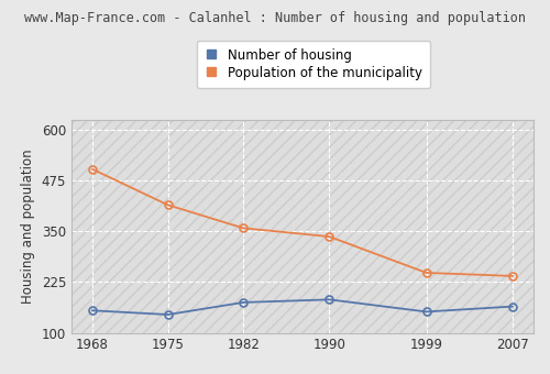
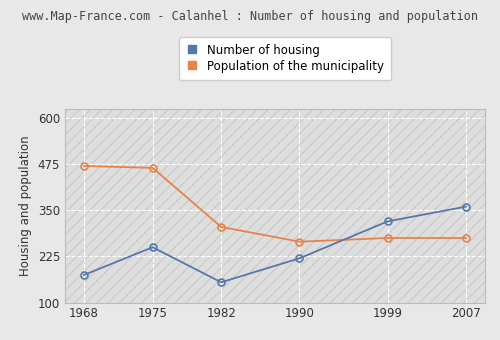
Number of housing/1968: 155 -> 175
Population of the municipality/1968: 503 -> 470
Number of housing/1975: 145 -> 250
Population of the municipality/1975: 415 -> 465
Number of housing/1982: 175 -> 155
Population of the municipality/1982: 358 -> 305
Number of housing/1990: 182 -> 220
Population of the municipality/1990: 337 -> 265
Number of housing/1999: 152 -> 320
Population of the municipality/1999: 248 -> 275
Number of housing/2007: 165 -> 360
Population of the municipality/2007: 240 -> 275
